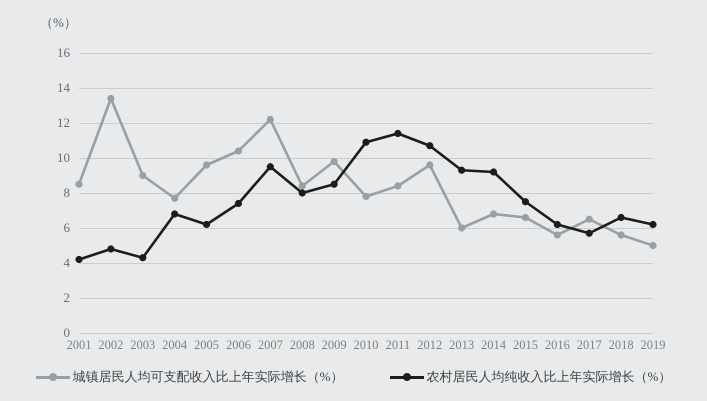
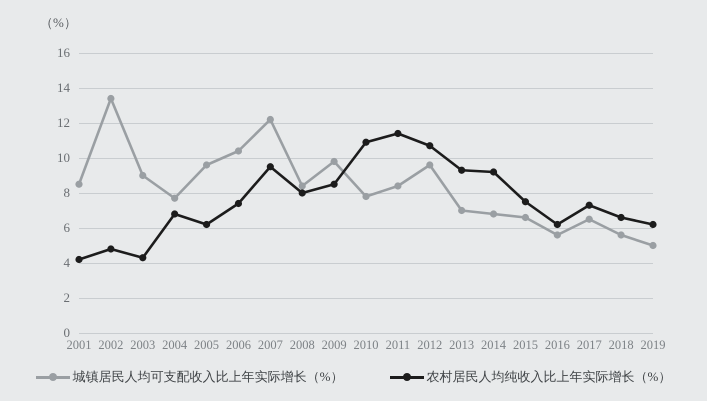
城镇居民人均可支配收入比上年实际增长（%）/2013: 6.0 -> 7.0
农村居民人均纯收入比上年实际增长（%）/2017: 5.7 -> 7.3
